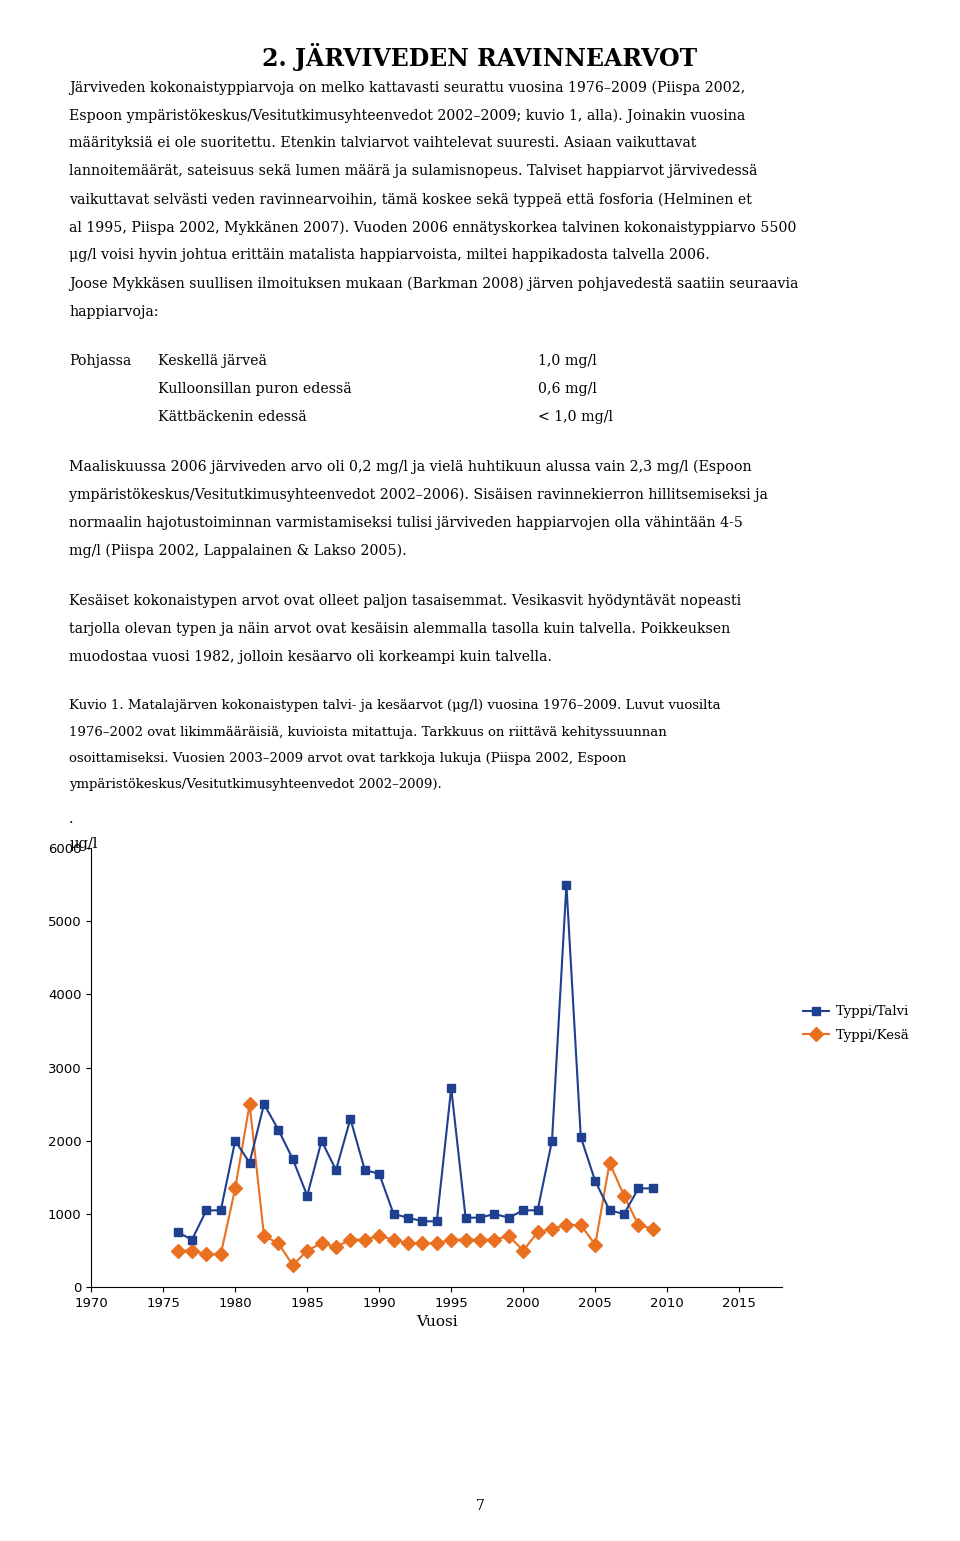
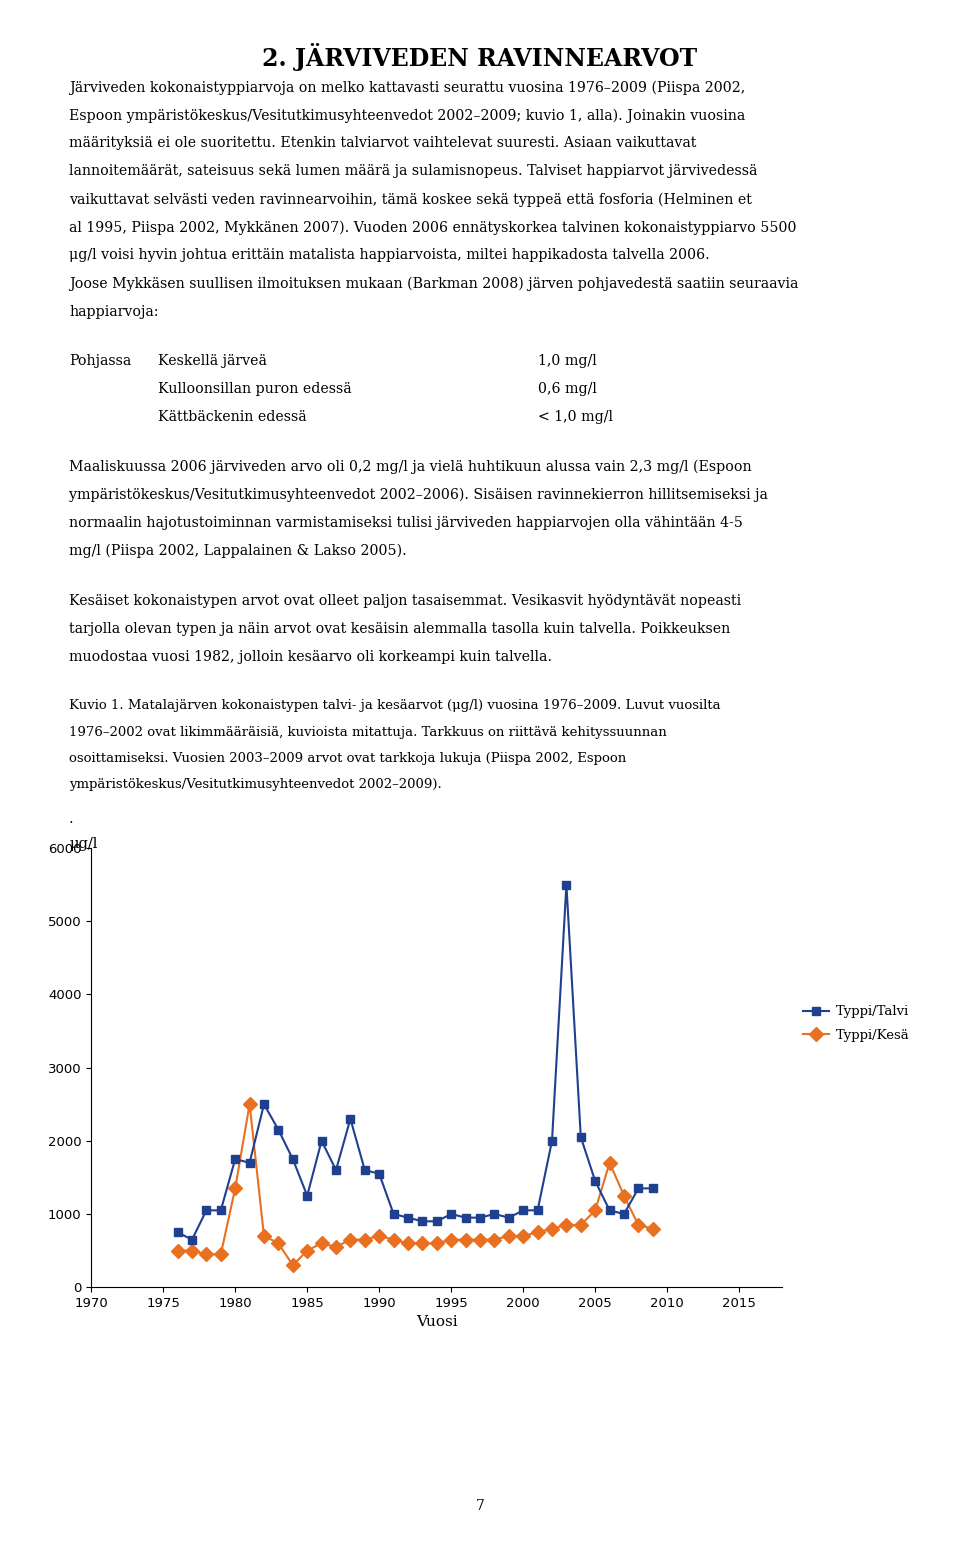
Typpi/Talvi/1980: 2000 -> 1750
Typpi/Talvi/1995: 2720 -> 1000
Typpi/Kesä/2000: 500 -> 700
Typpi/Kesä/2005: 580 -> 1050
